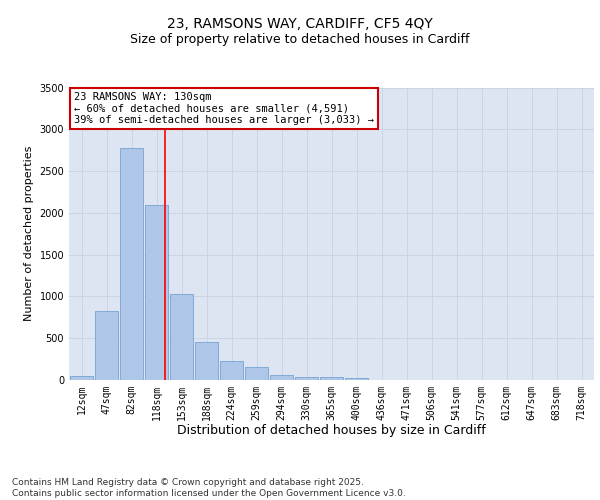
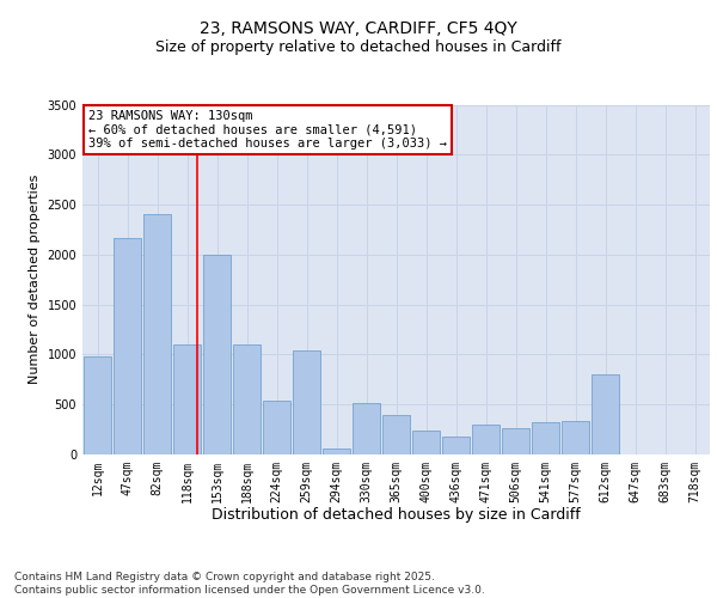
12sqm: 50 -> 980
47sqm: 830 -> 2160
82sqm: 2780 -> 2400
118sqm: 2100 -> 1100
153sqm: 1030 -> 2000
188sqm: 460 -> 1100
224sqm: 230 -> 540
259sqm: 150 -> 1040
330sqm: 40 -> 520
365sqm: 30 -> 400
400sqm: 20 -> 240
436sqm: 0 -> 180
471sqm: 0 -> 300
506sqm: 0 -> 260
541sqm: 0 -> 320
577sqm: 0 -> 340
612sqm: 0 -> 800
